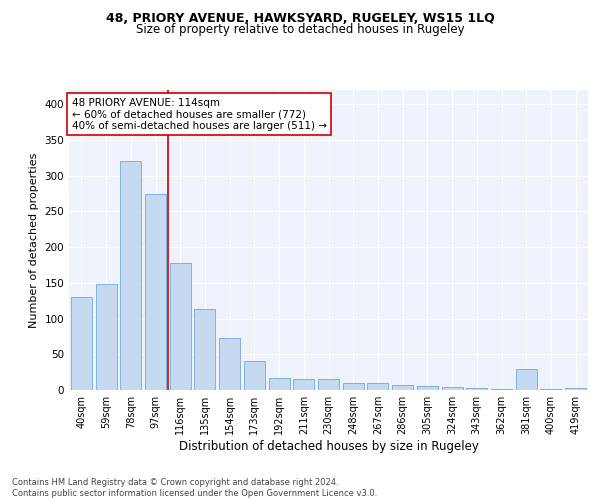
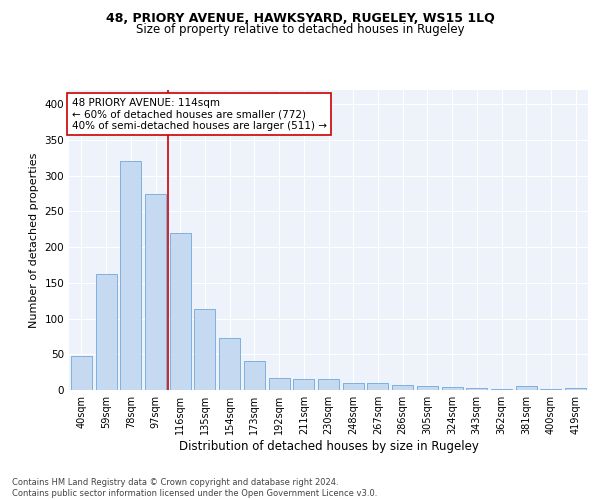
40sqm: 130 -> 47
59sqm: 148 -> 163
116sqm: 178 -> 220
381sqm: 30 -> 5
